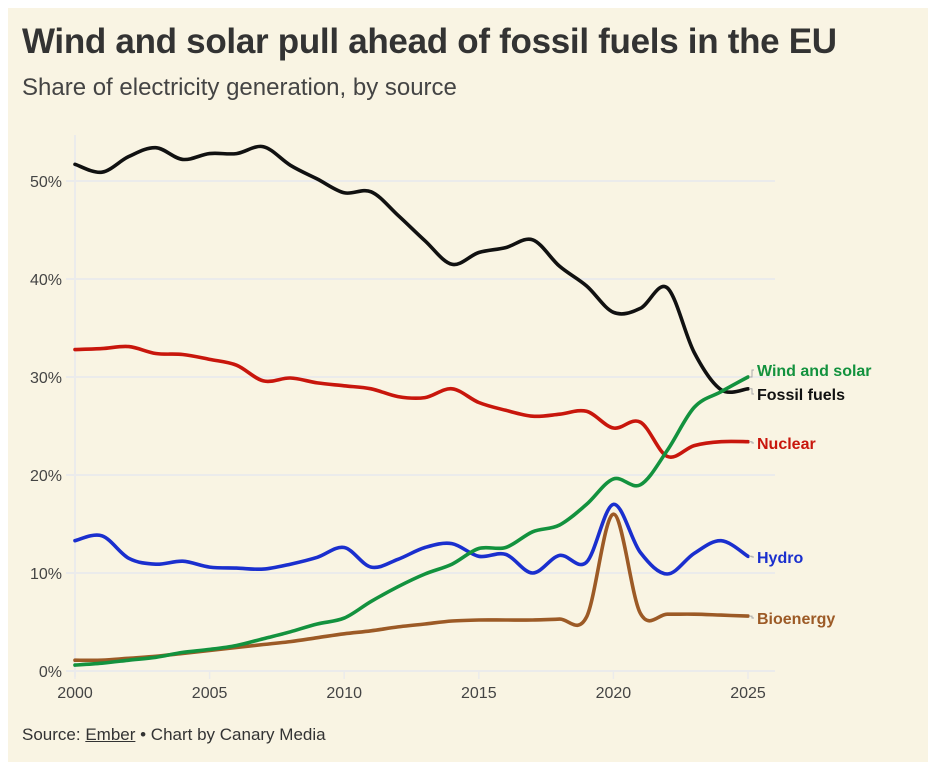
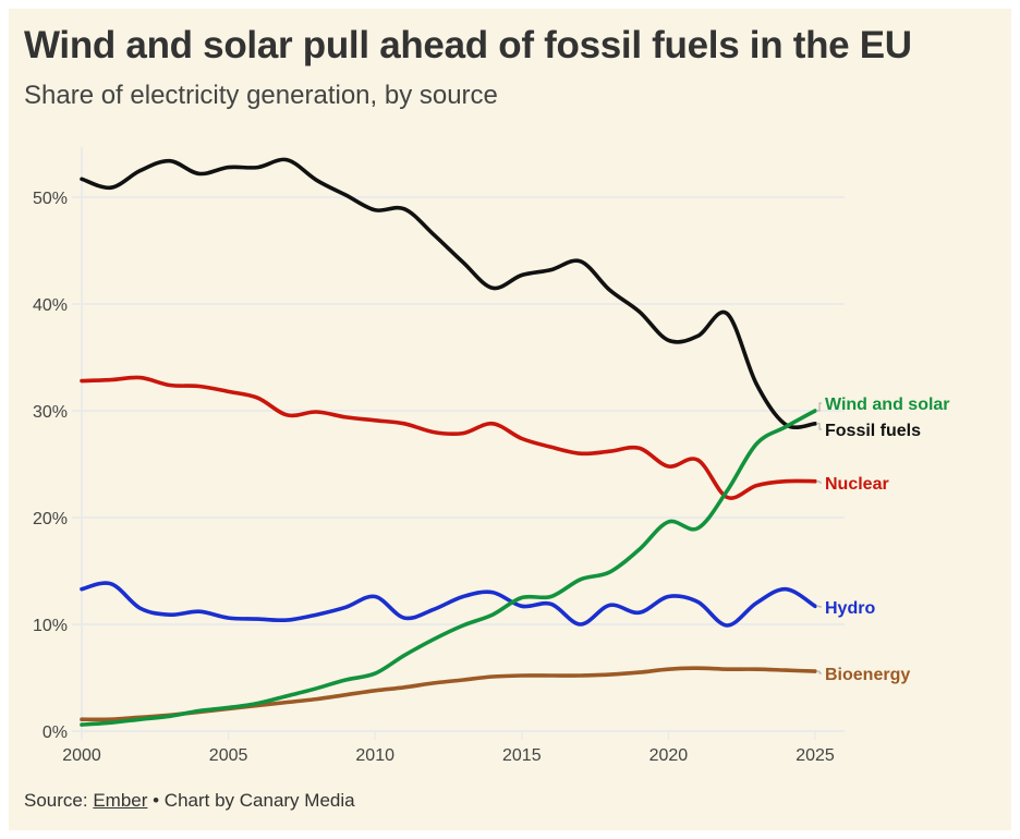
Hydro/2020: 17% -> 13%
Bioenergy/2020: 16% -> 6%
